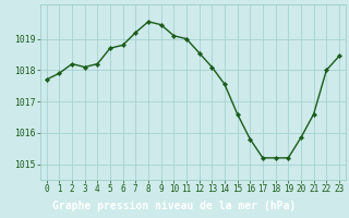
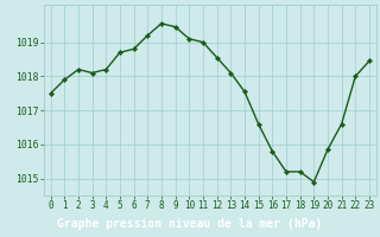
0: 1017.70 -> 1017.50
19: 1015.20 -> 1014.90
